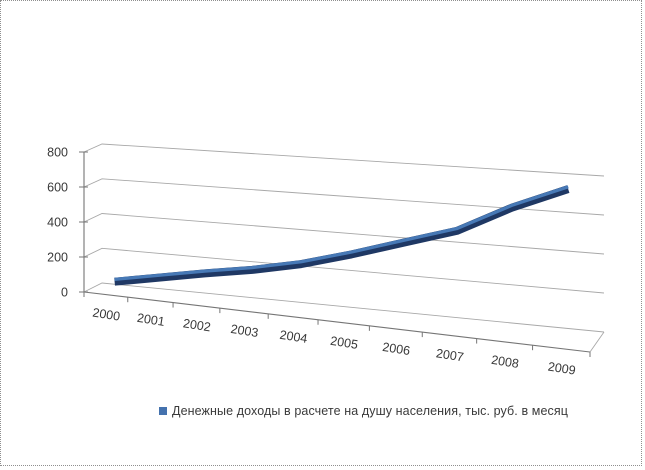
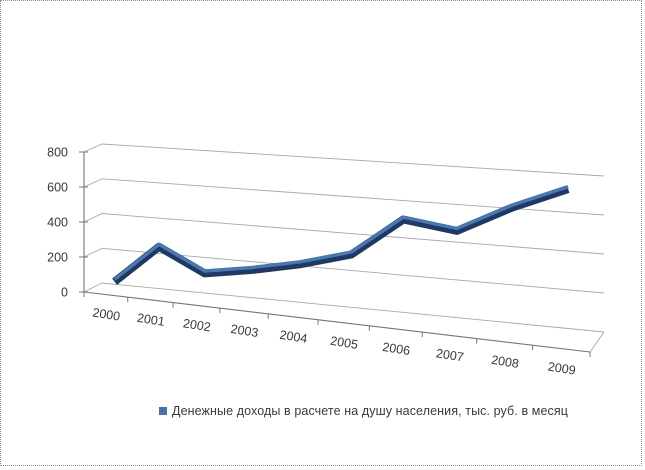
2001: 100 -> 270
2006: 420 -> 540
